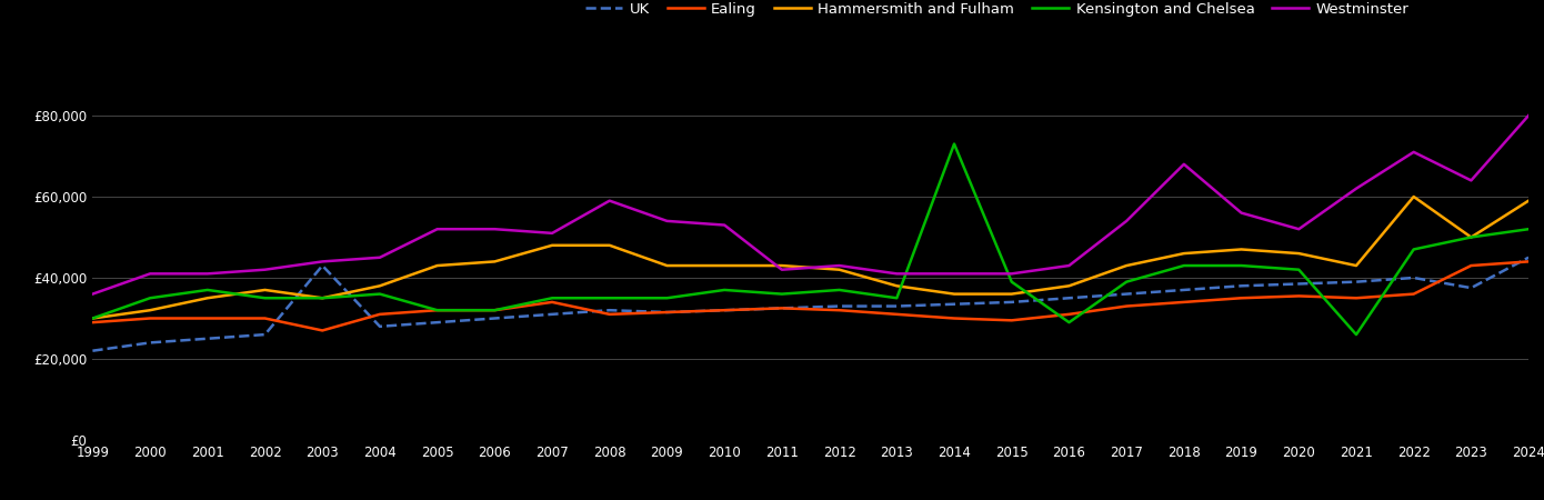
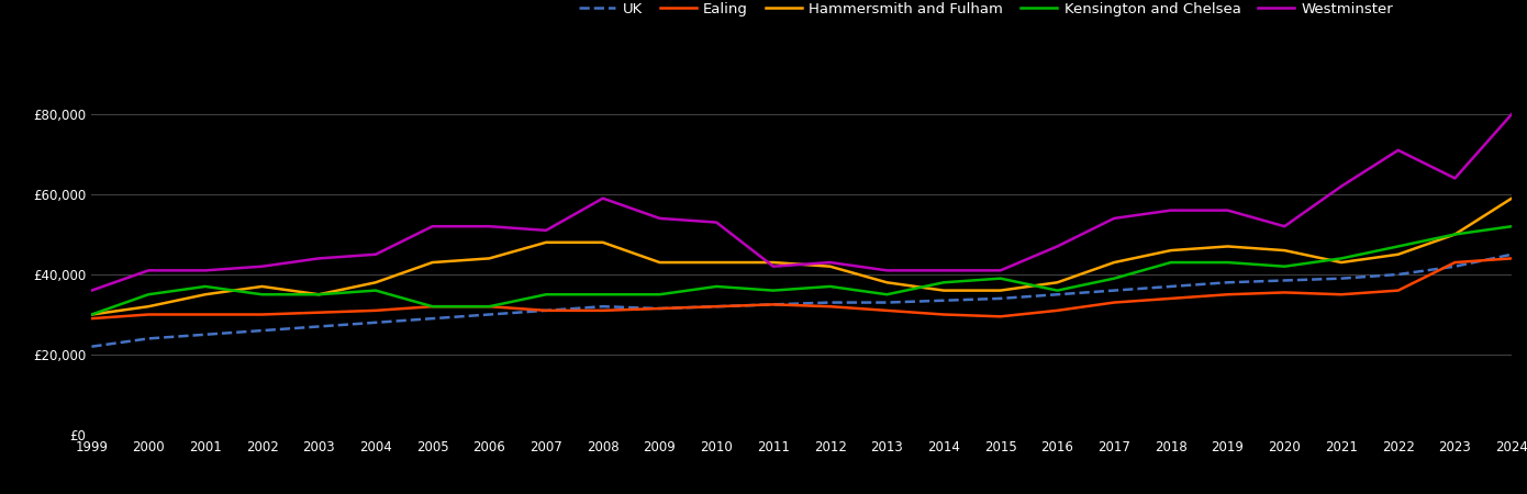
UK/2003: £43,000 -> £27,000
Ealing/2003: £27,000 -> £30,500
Ealing/2007: £34,000 -> £31,000
Kensington and Chelsea/2014: £73,000 -> £38,000
Kensington and Chelsea/2016: £29,000 -> £36,000
Westminster/2016: £43,000 -> £47,000
Westminster/2018: £68,000 -> £56,000
Kensington and Chelsea/2021: £26,000 -> £44,000
Hammersmith and Fulham/2022: £60,000 -> £45,000
UK/2023: £37,500 -> £42,000
